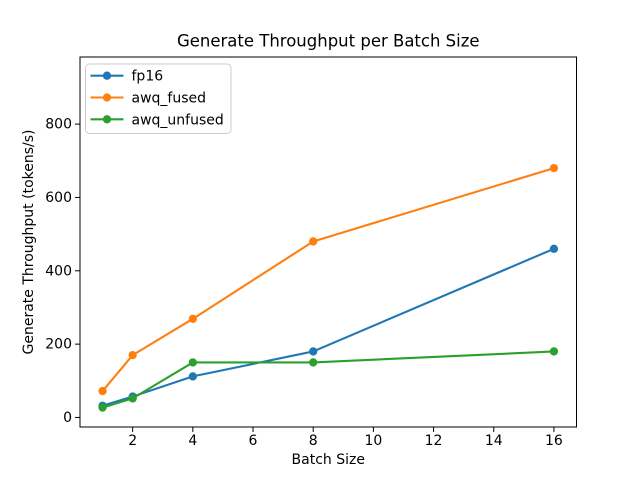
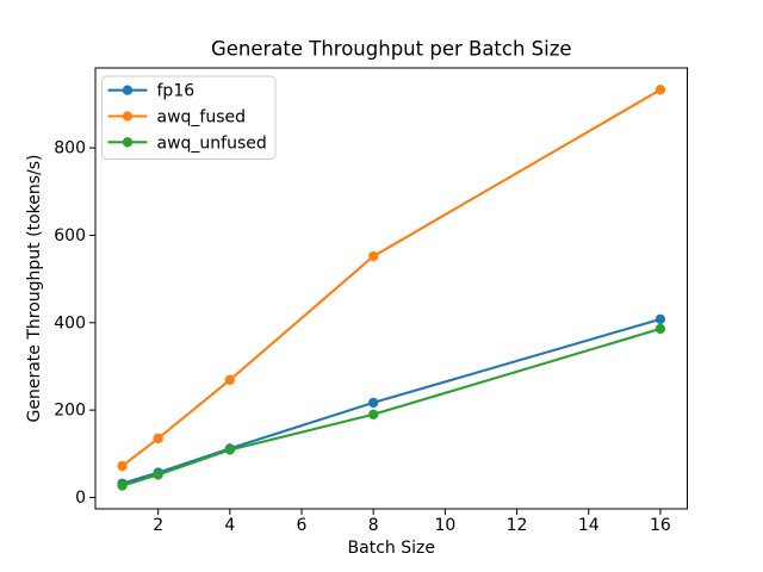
awq_fused/2: 170 -> 140
awq_unfused/4: 150 -> 110
fp16/8: 180 -> 220
awq_fused/8: 480 -> 550
awq_unfused/8: 150 -> 190
fp16/16: 460 -> 410
awq_fused/16: 680 -> 930
awq_unfused/16: 180 -> 390
